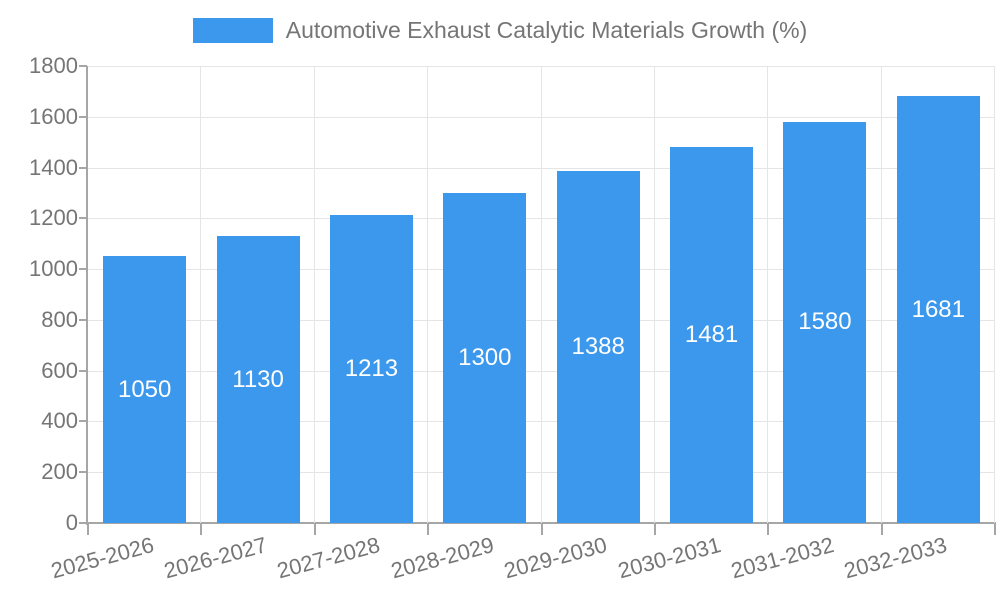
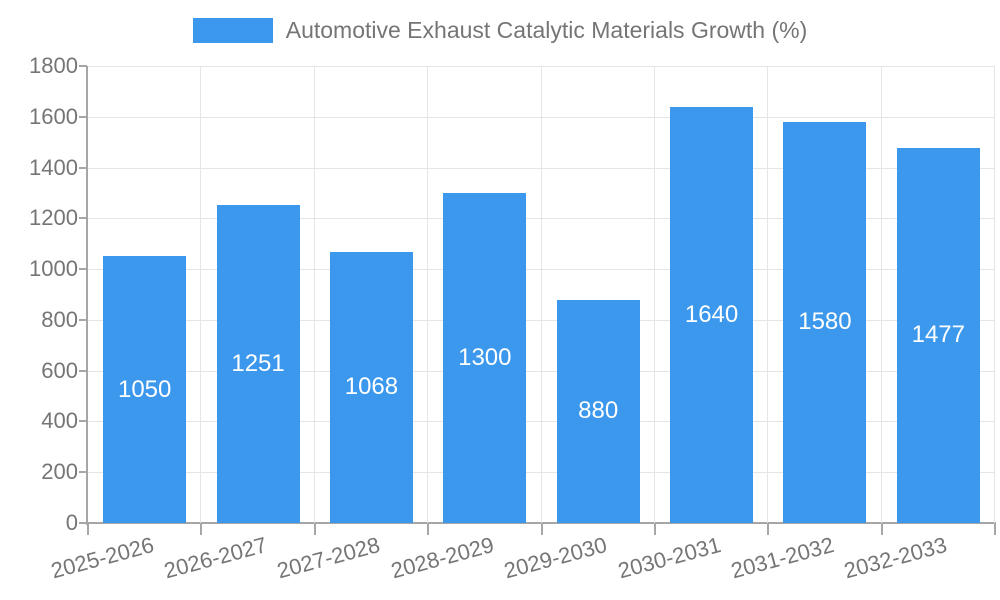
2026-2027: 1130 -> 1251
2027-2028: 1213 -> 1068
2029-2030: 1388 -> 880
2030-2031: 1481 -> 1640
2032-2033: 1681 -> 1477
